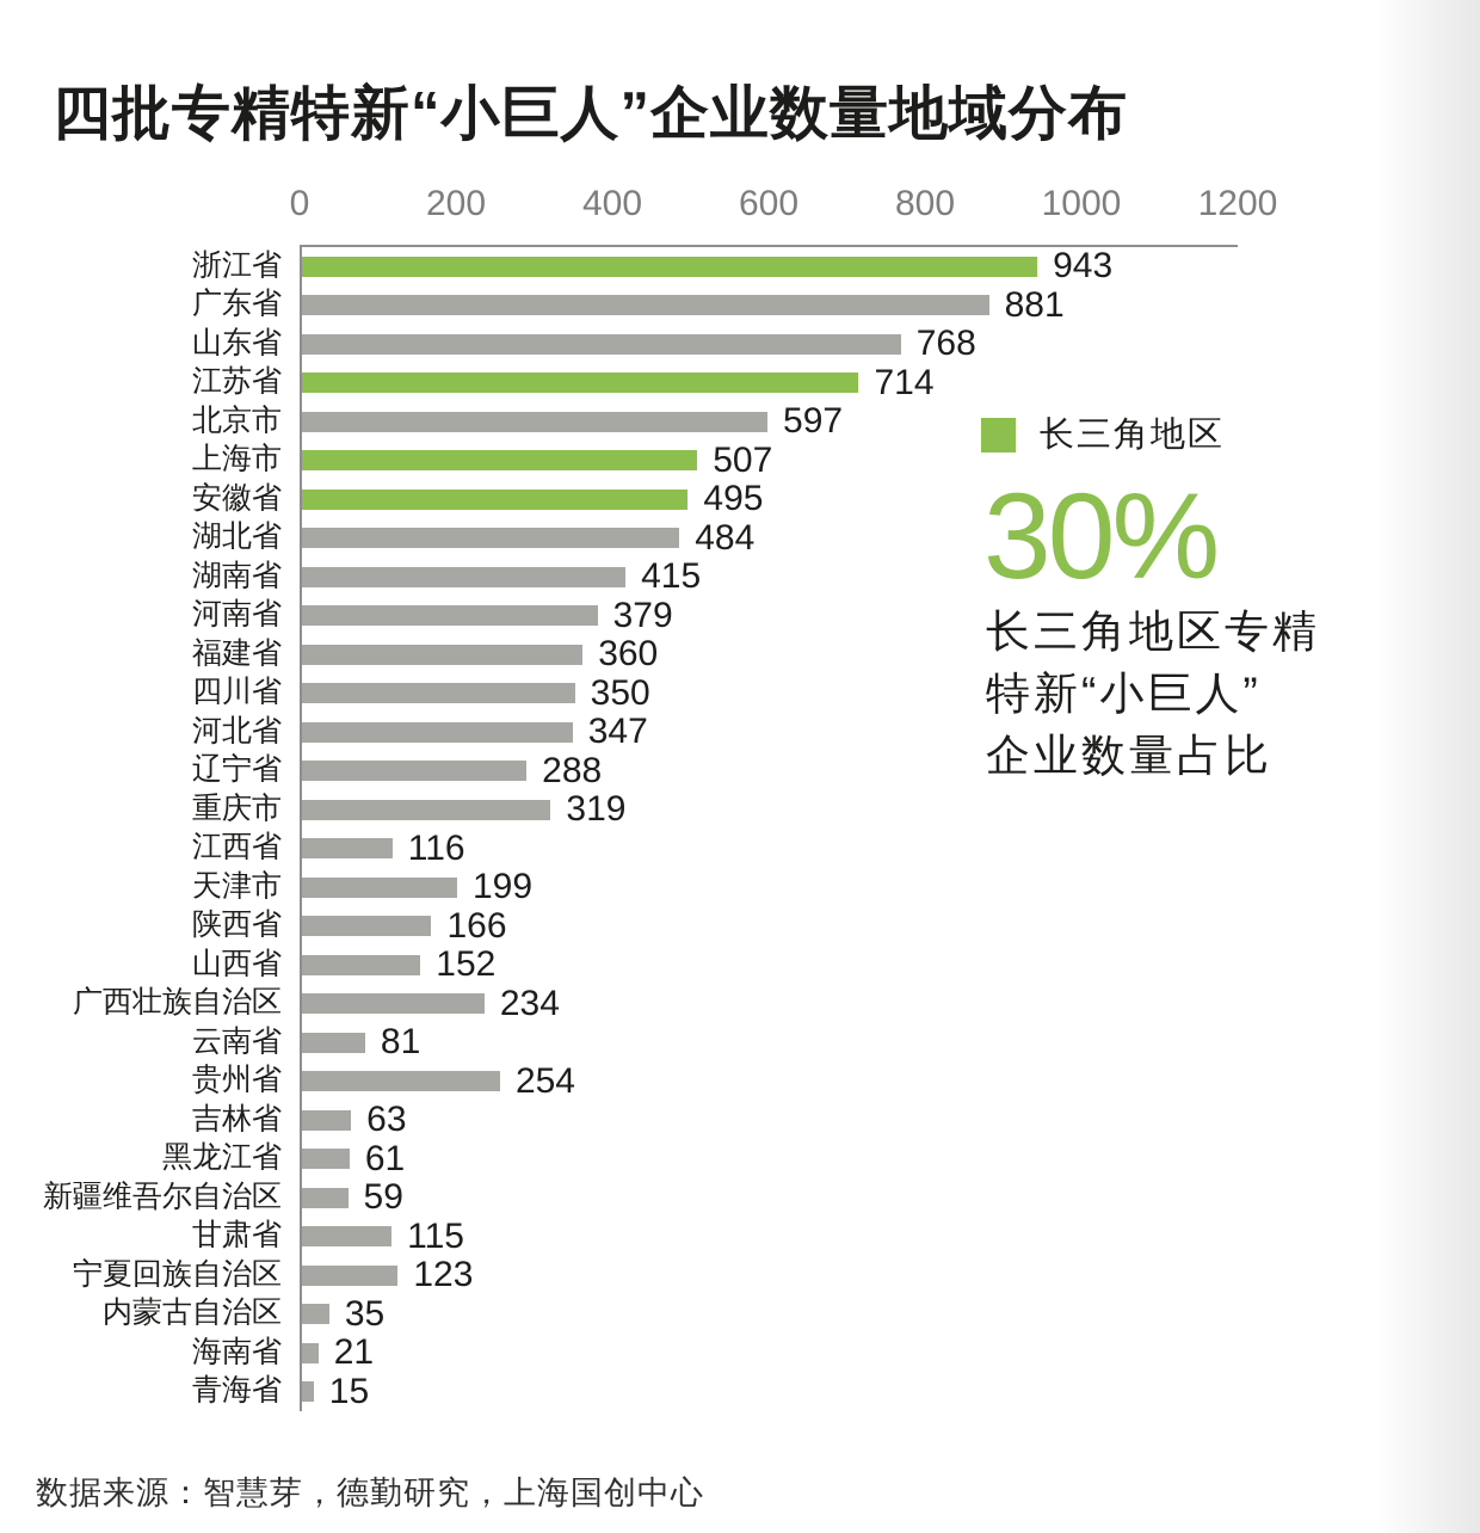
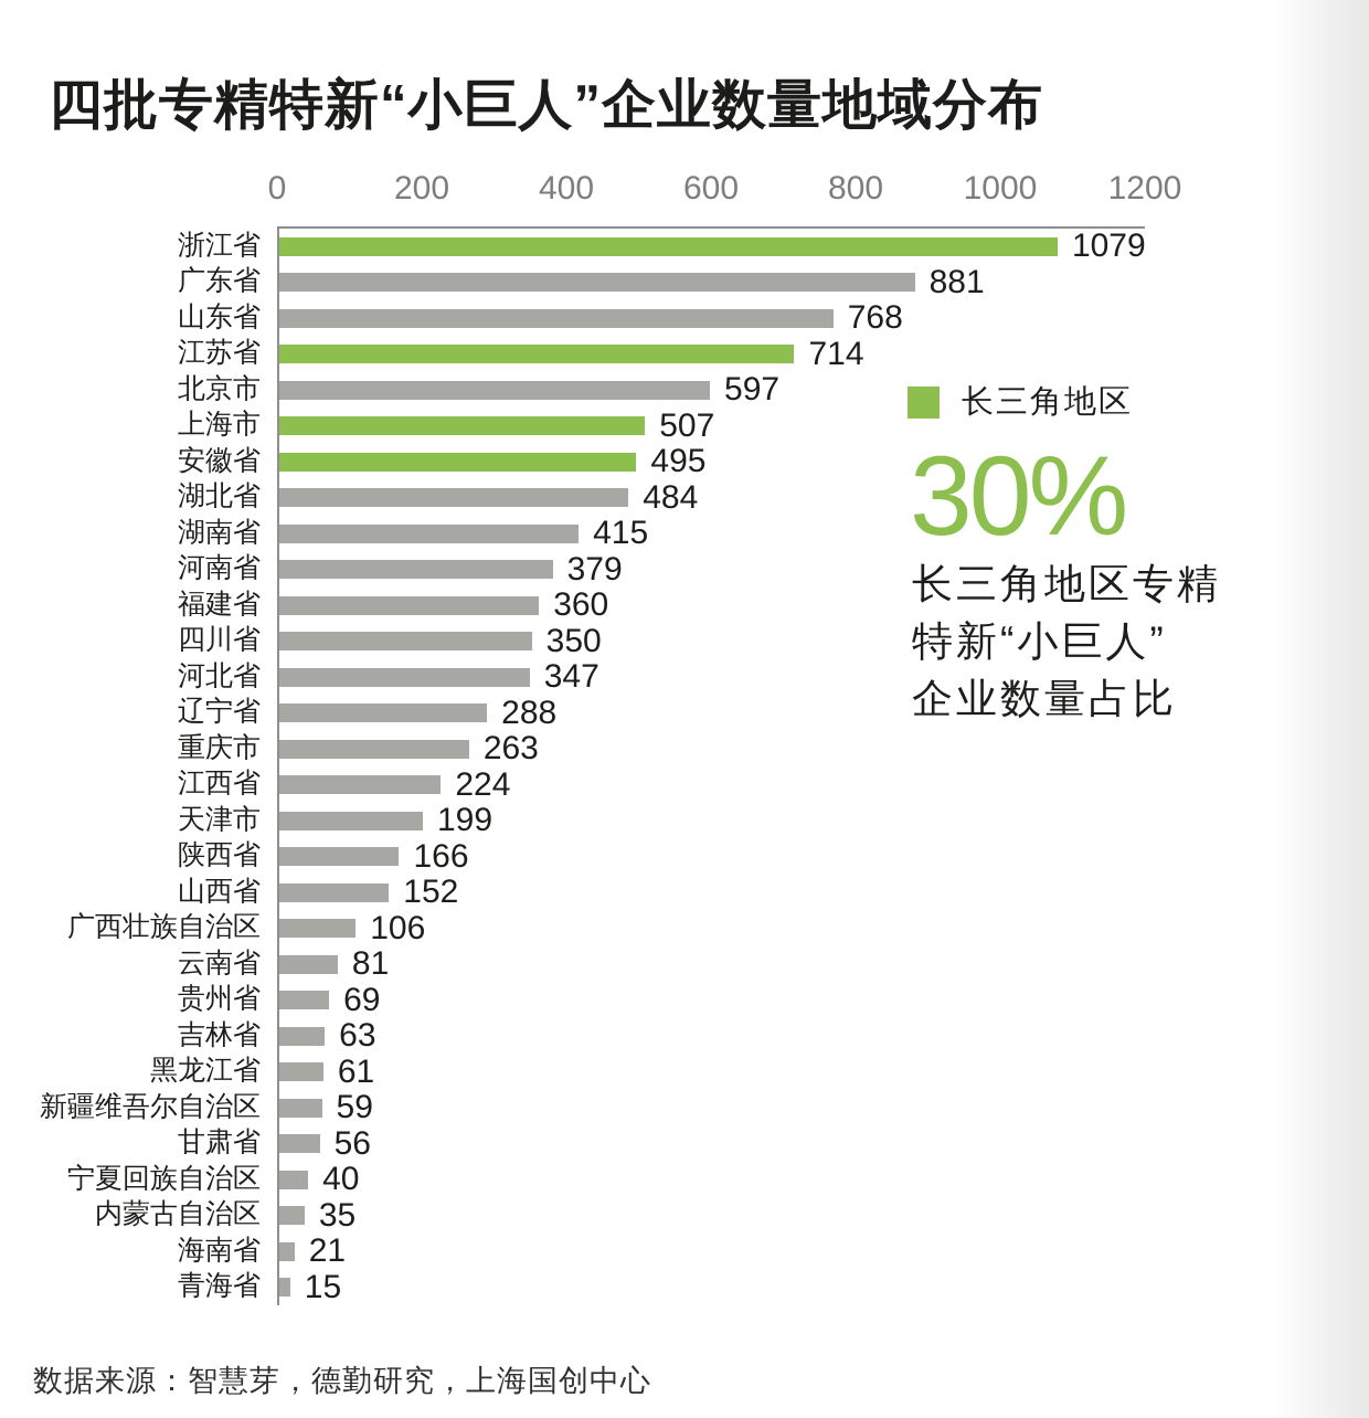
浙江省: 943 -> 1079
重庆市: 319 -> 263
江西省: 116 -> 224
广西壮族自治区: 234 -> 106
贵州省: 254 -> 69
甘肃省: 115 -> 56
宁夏回族自治区: 123 -> 40
